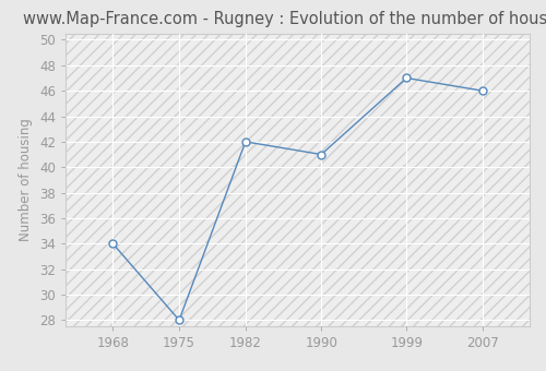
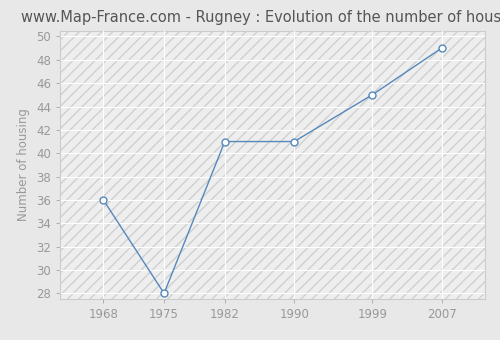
1968: 34 -> 36
1982: 42 -> 41
1999: 47 -> 45
2007: 46 -> 49
